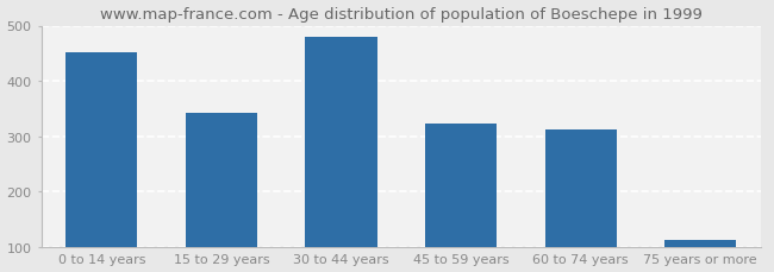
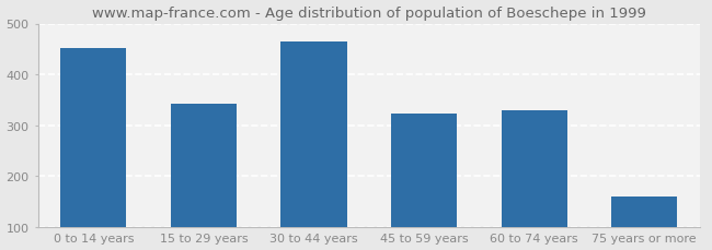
30 to 44 years: 480 -> 465
60 to 74 years: 312 -> 330
75 years or more: 113 -> 160
